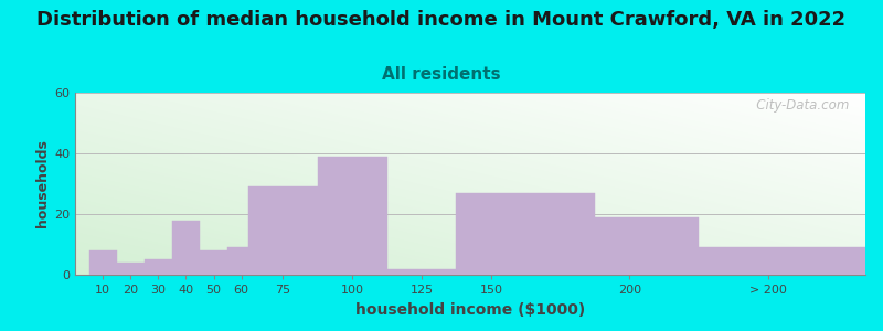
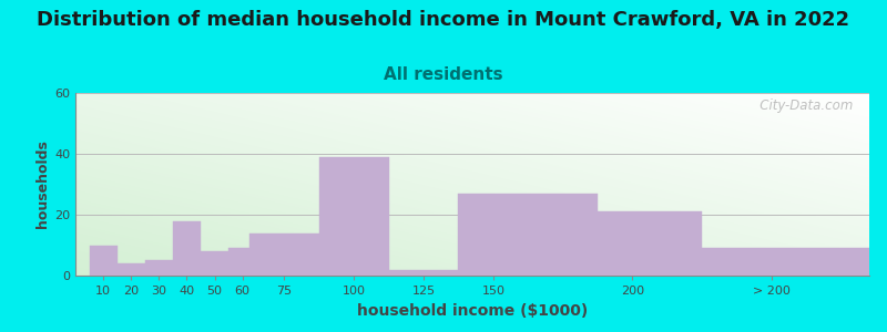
10: 8 -> 10
75: 29 -> 14
200: 19 -> 21
